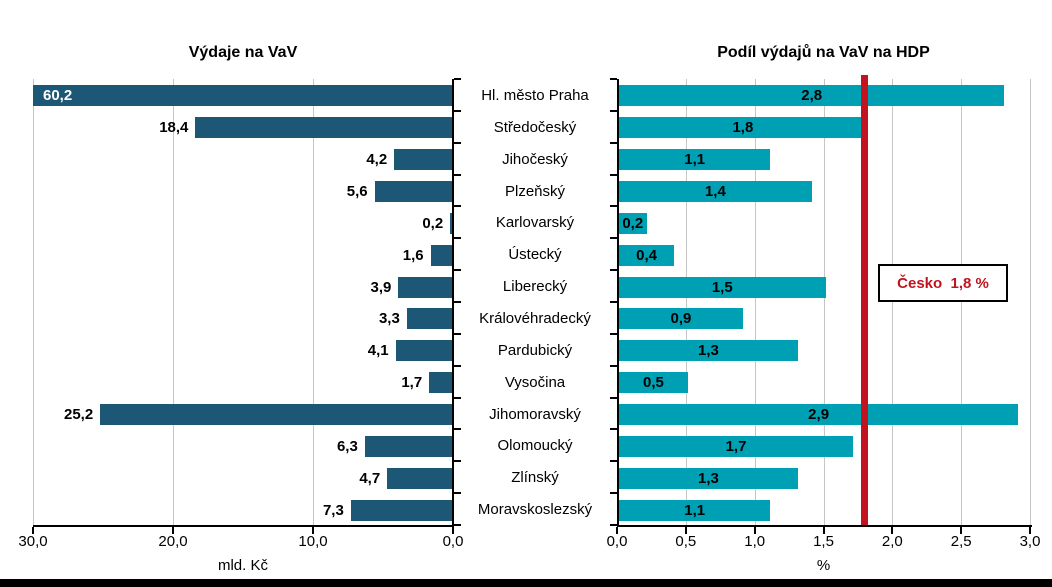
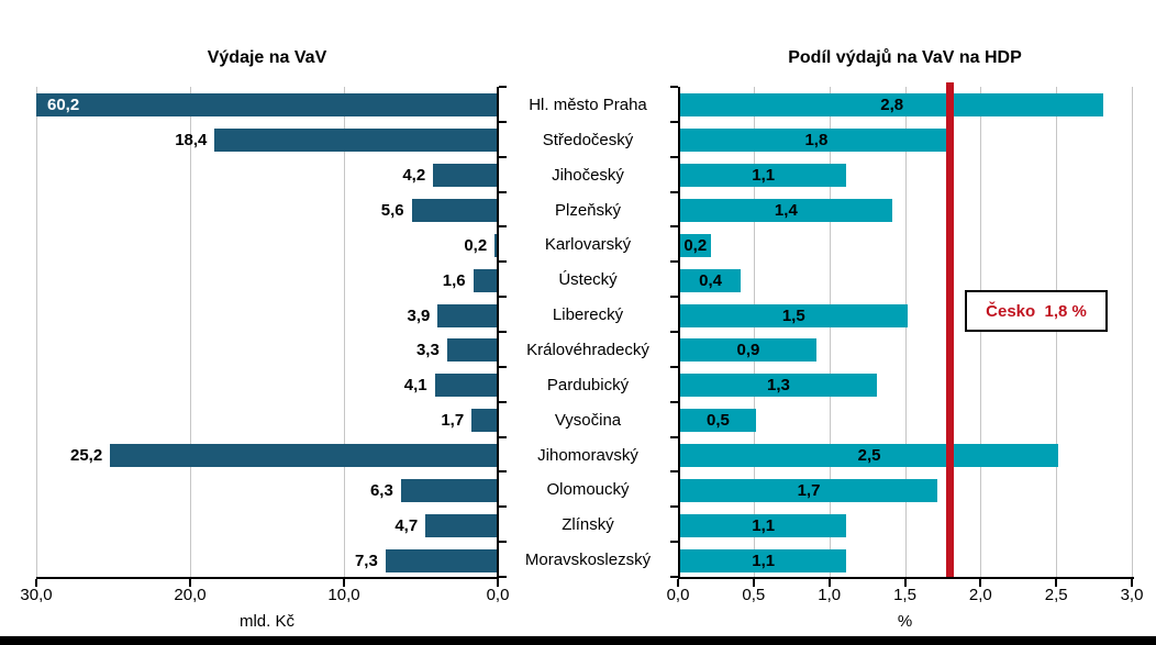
Podíl výdajů na VaV na HDP/Jihomoravský: 2,9 -> 2,5
Podíl výdajů na VaV na HDP/Zlínský: 1,3 -> 1,1
